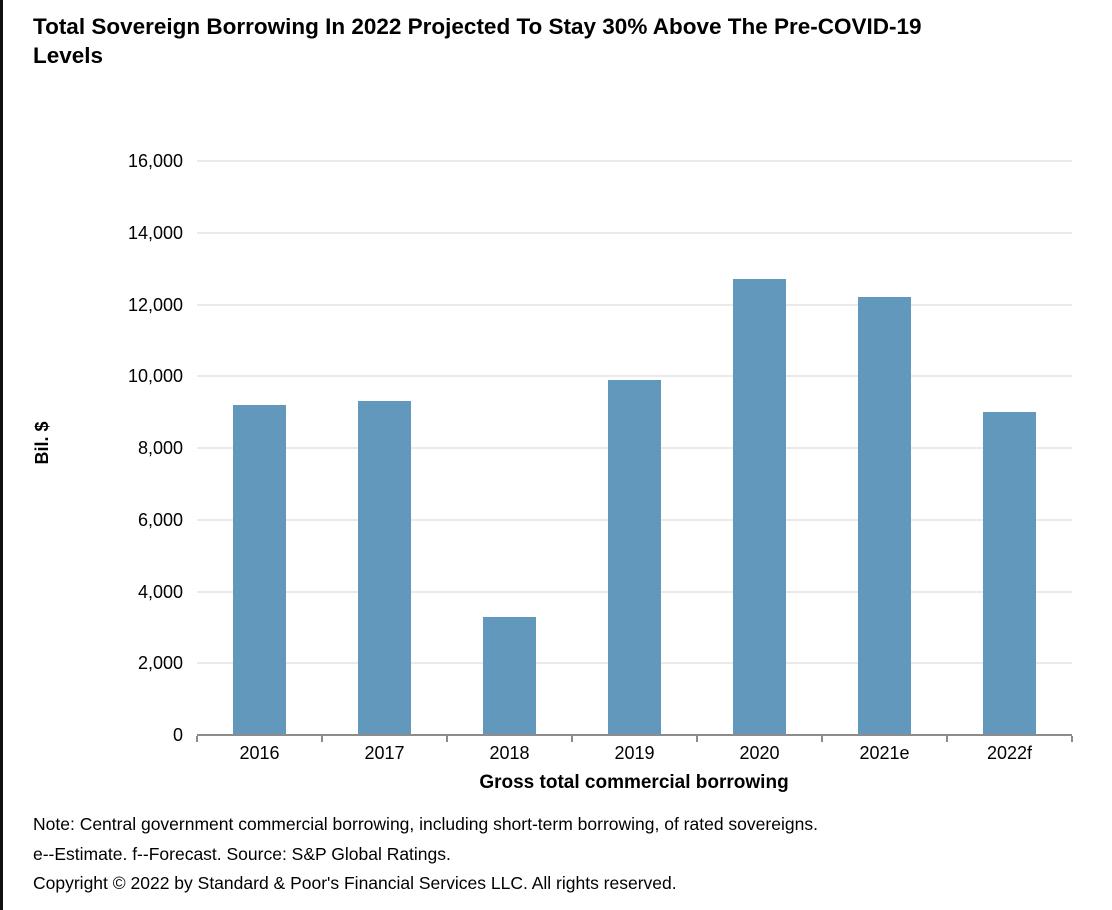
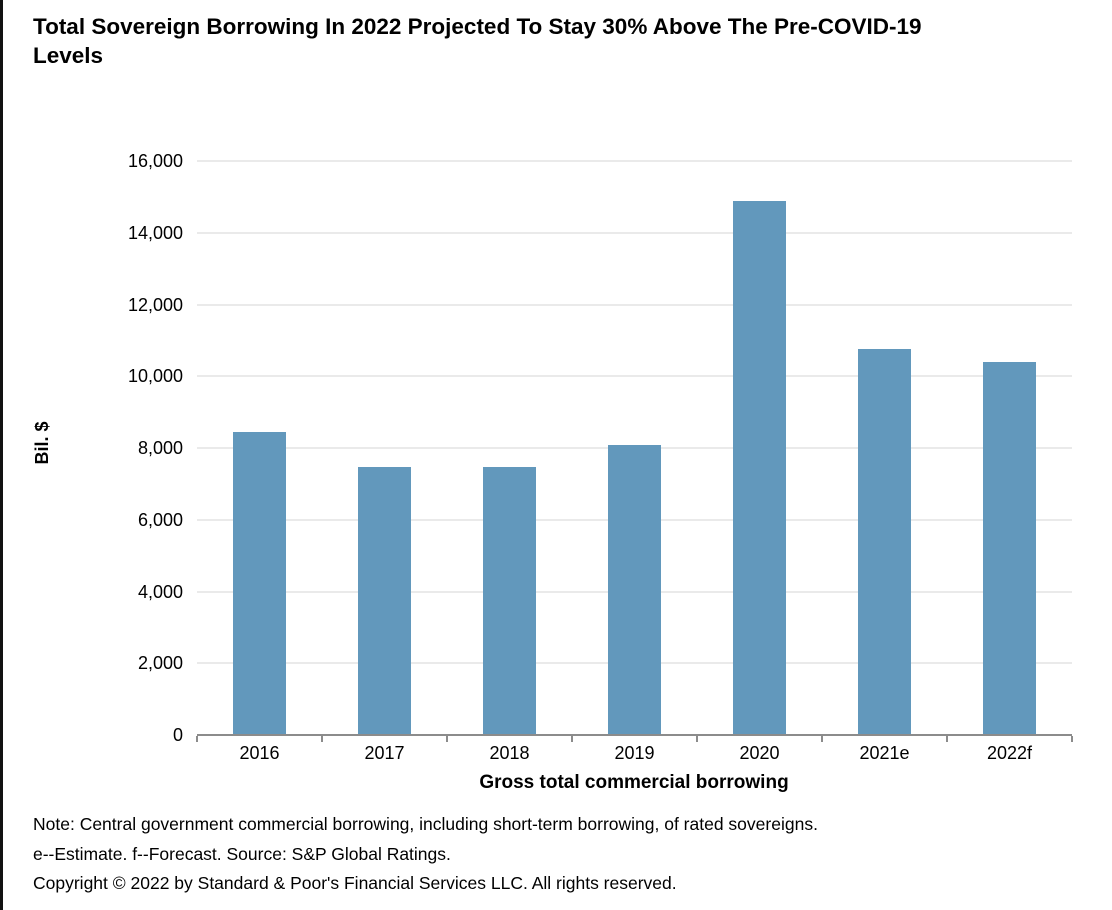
2016: 9200 -> 8400
2017: 9300 -> 7500
2018: 3300 -> 7500
2019: 9900 -> 8100
2020: 12700 -> 14900
2021e: 12200 -> 10800
2022f: 9000 -> 10400
